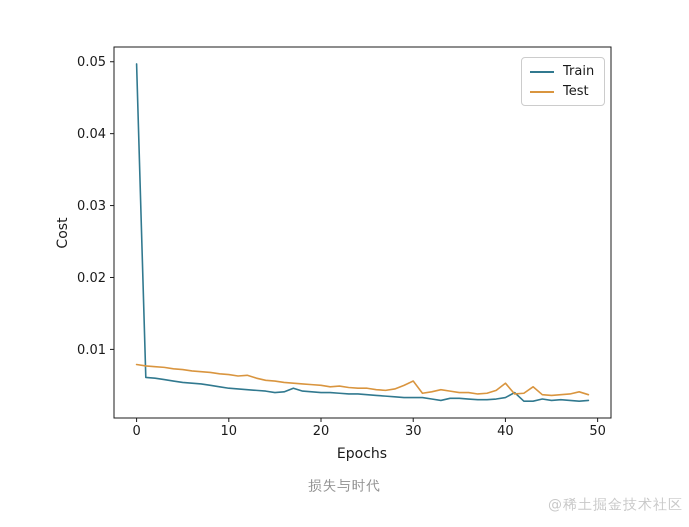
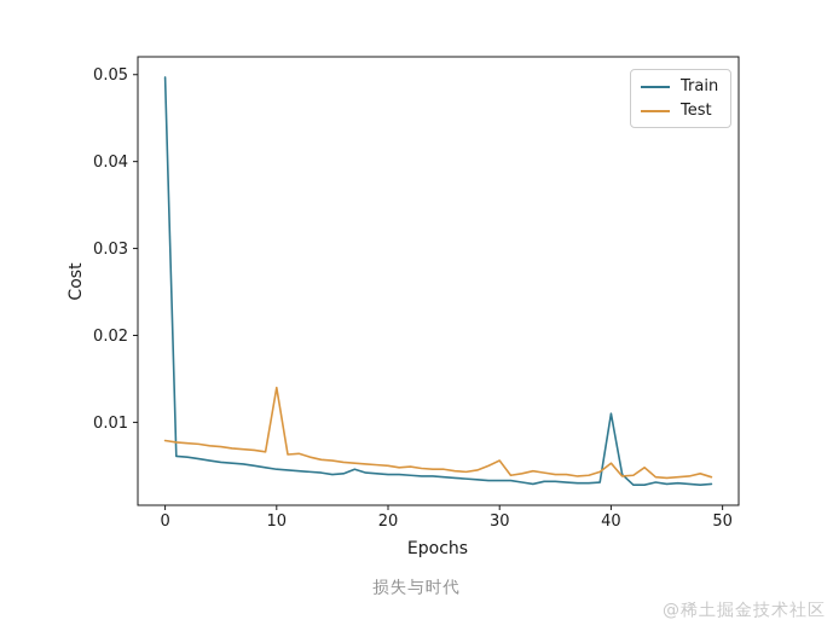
Test/10: 0.006 -> 0.014
Train/40: 0.003 -> 0.011
